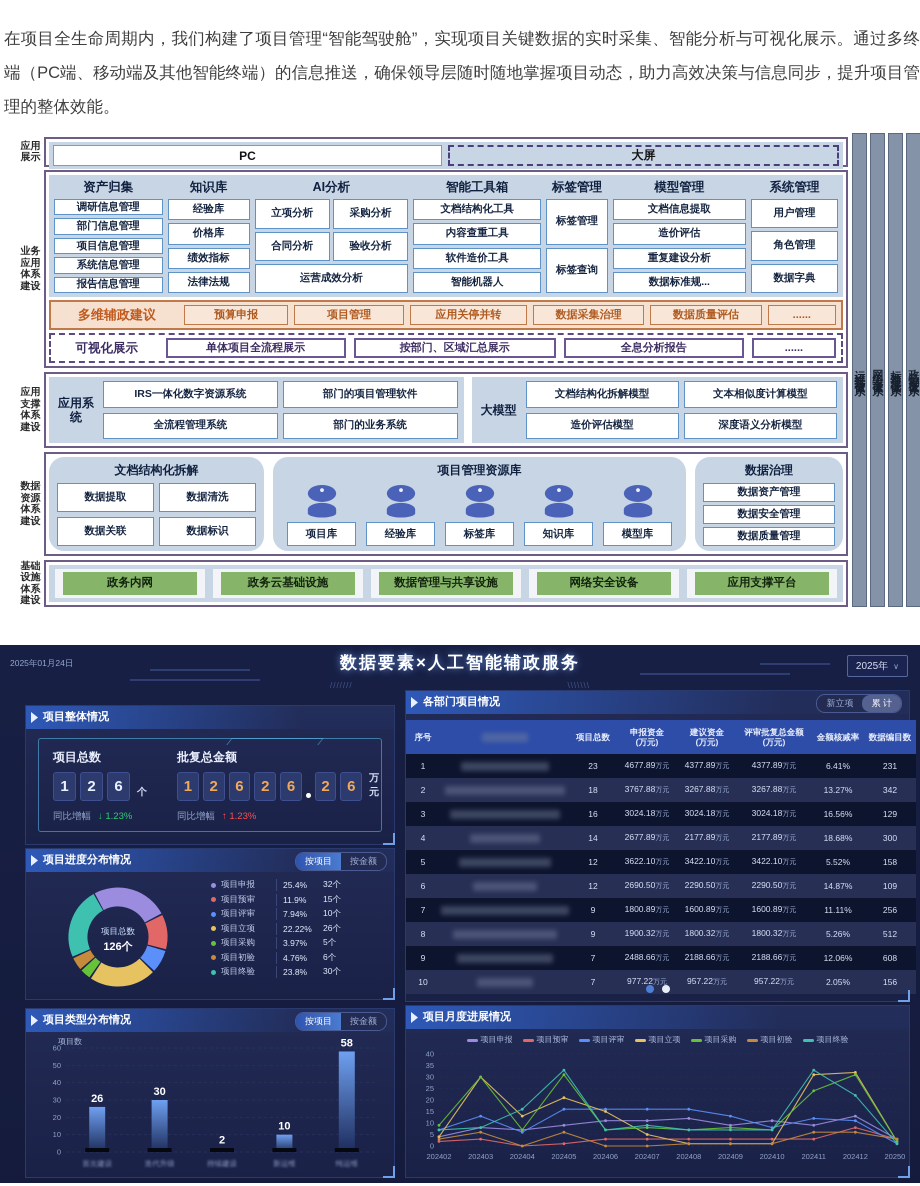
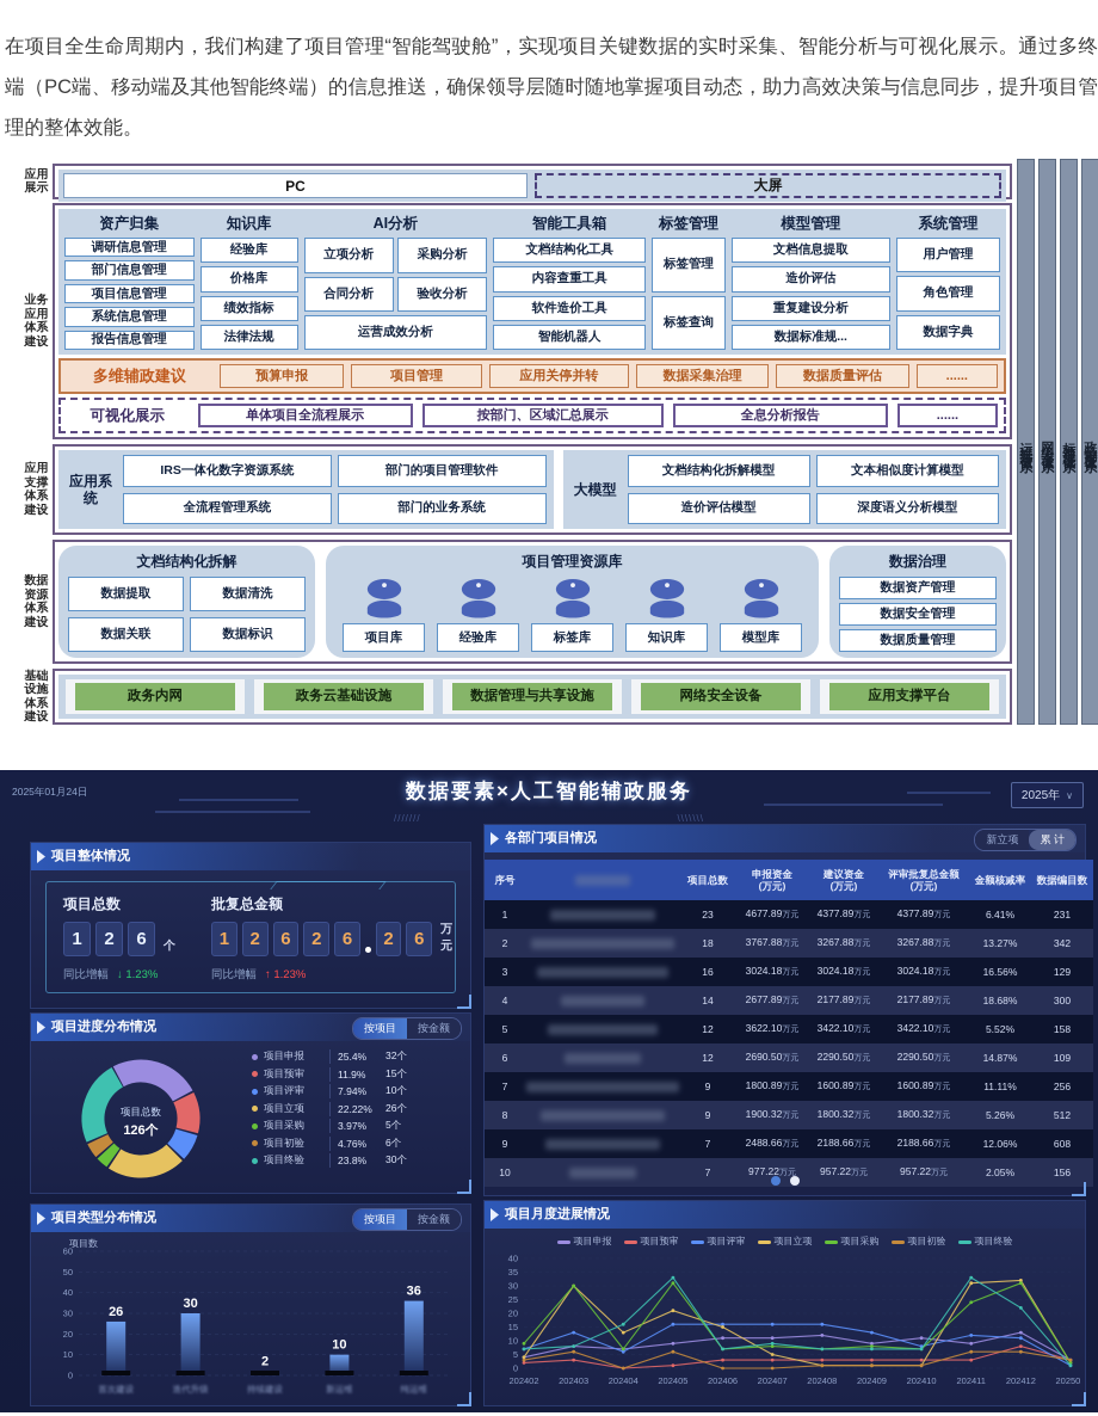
项目类型分布情况/纯运维: 58 -> 36
